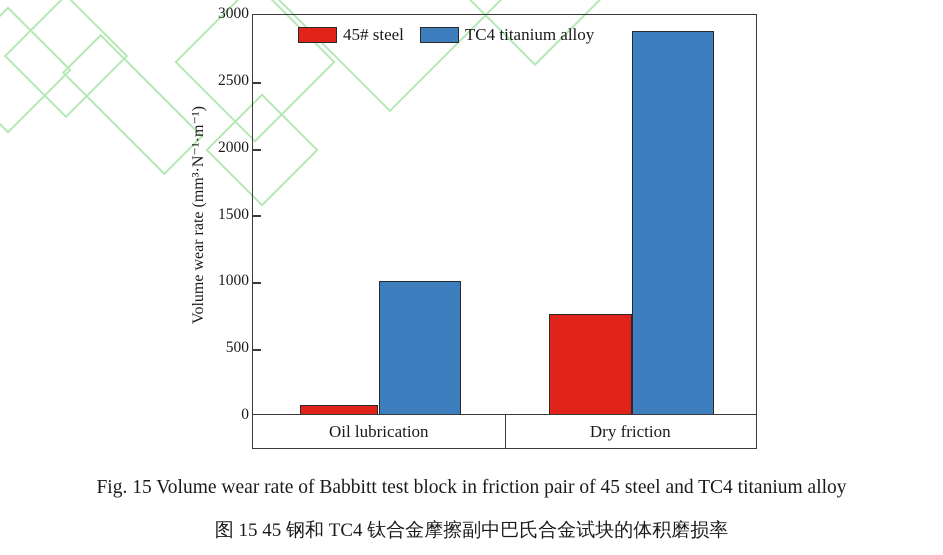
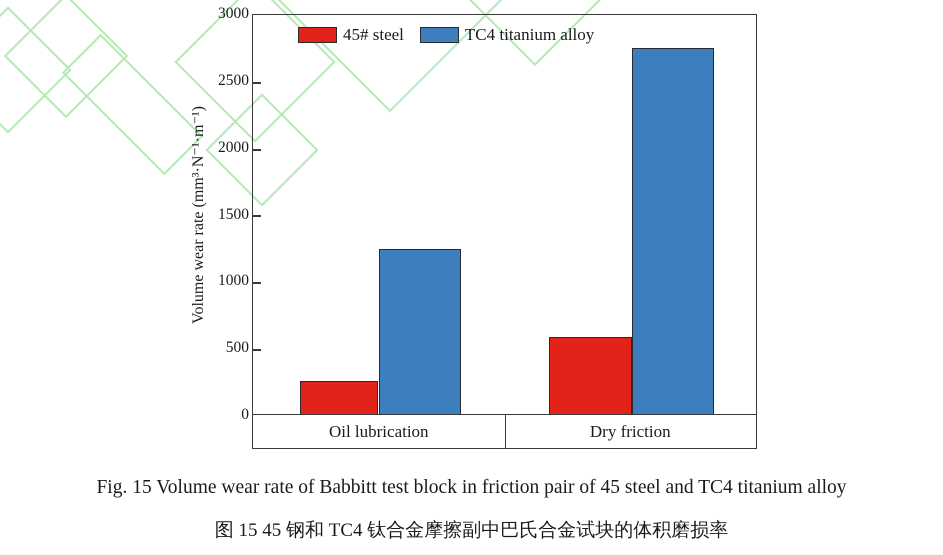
45# steel/Oil lubrication: 60 -> 250
TC4 titanium alloy/Oil lubrication: 1000 -> 1240
45# steel/Dry friction: 750 -> 580
TC4 titanium alloy/Dry friction: 2880 -> 2750
